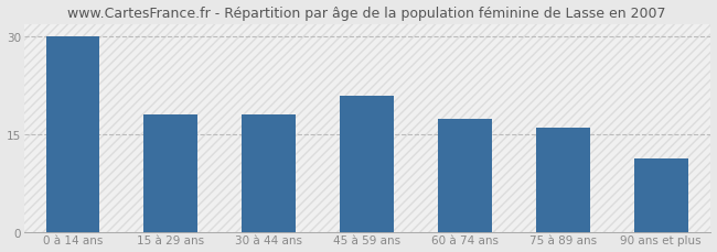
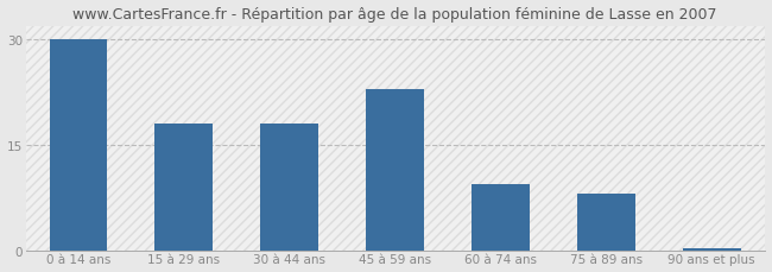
45 à 59 ans: 21.0 -> 23.0
60 à 74 ans: 17.4 -> 9.5
75 à 89 ans: 16.0 -> 8.0
90 ans et plus: 11.2 -> 0.3
